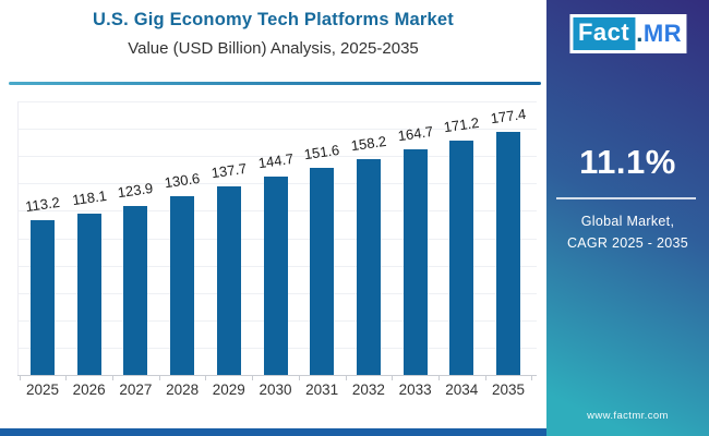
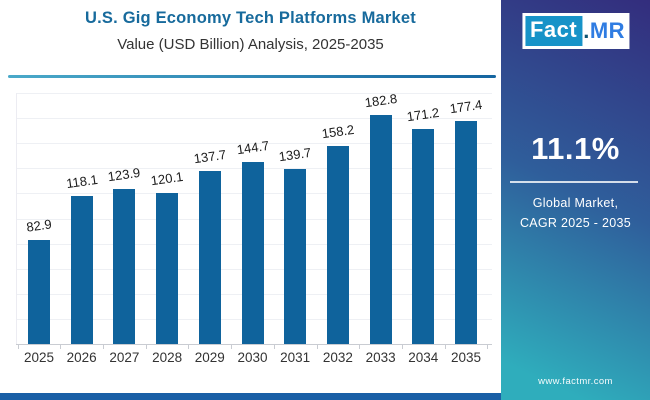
2025: 113.2 -> 82.9
2028: 130.6 -> 120.1
2031: 151.6 -> 139.7
2033: 164.7 -> 182.8
